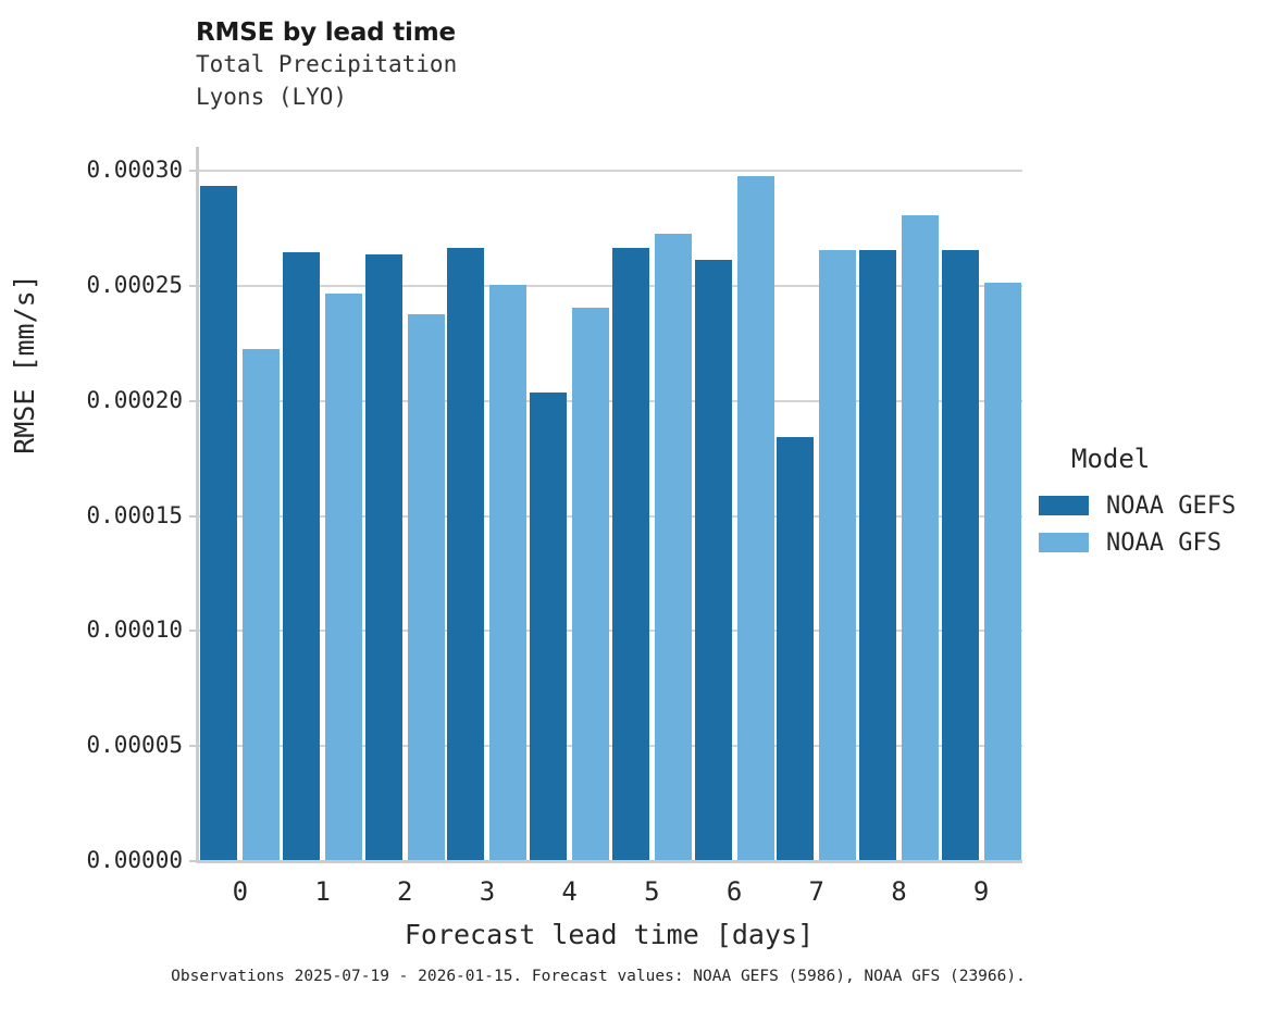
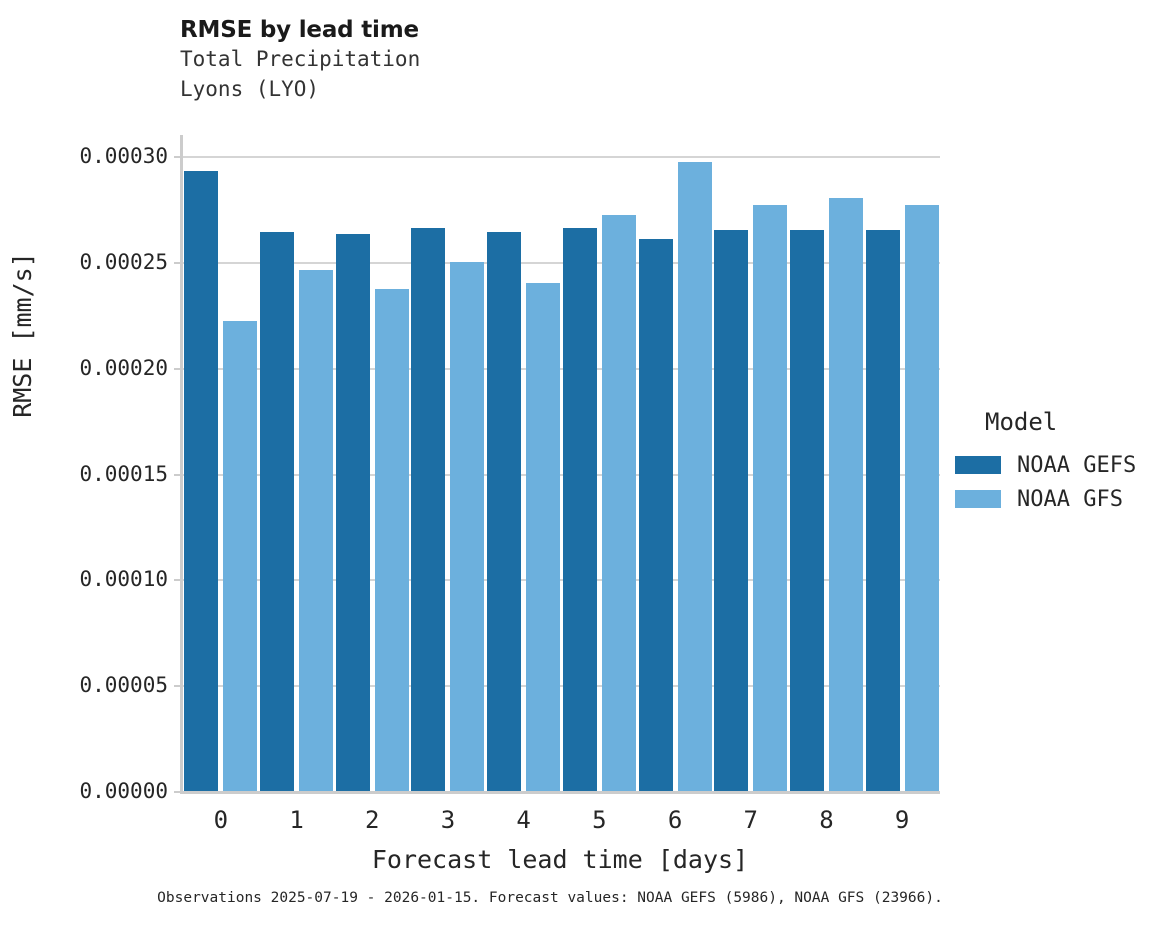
NOAA GEFS/4: 0.000203 -> 0.000264
NOAA GEFS/7: 0.000184 -> 0.000265
NOAA GFS/7: 0.000265 -> 0.000277
NOAA GFS/9: 0.000251 -> 0.000277
